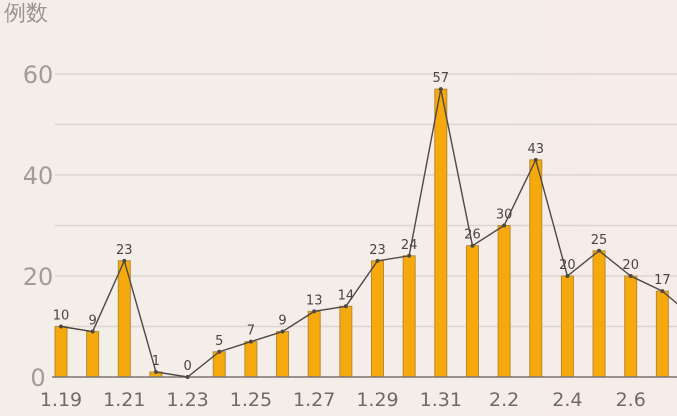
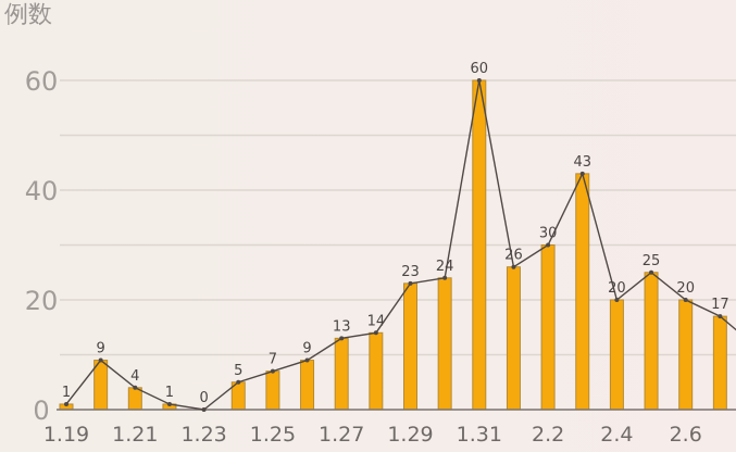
1.19: 10 -> 1
1.21: 23 -> 4
1.31: 57 -> 60
